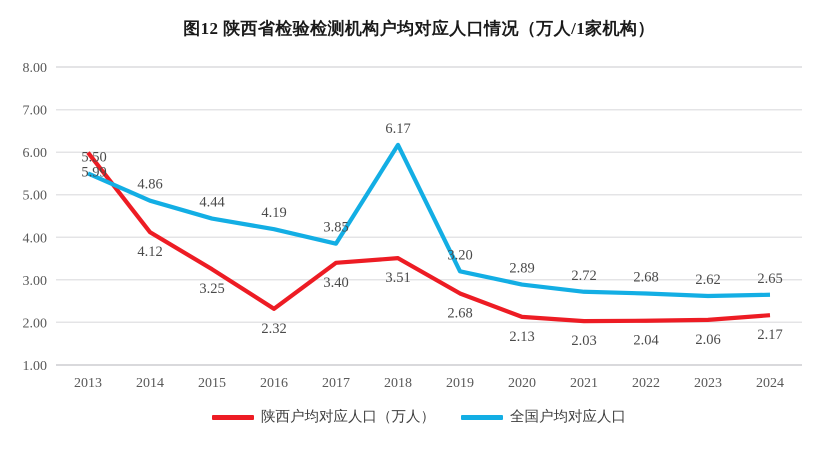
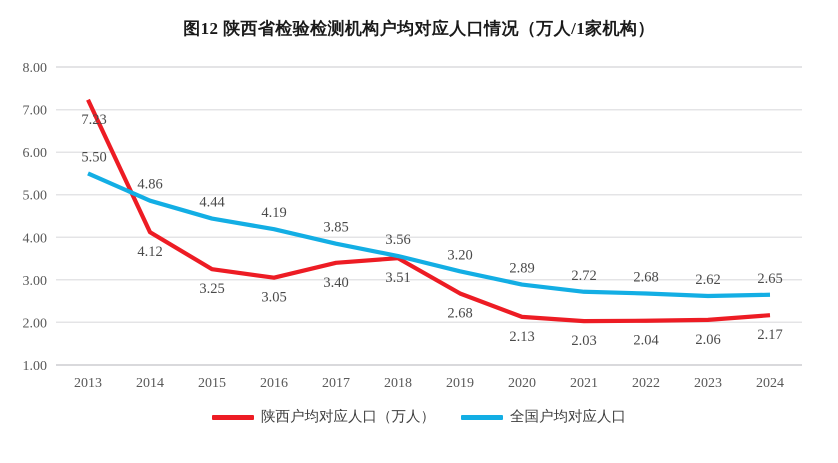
陕西户均对应人口（万人）/2013: 5.99 -> 7.23
陕西户均对应人口（万人）/2016: 2.32 -> 3.05
全国户均对应人口/2018: 6.17 -> 3.56
